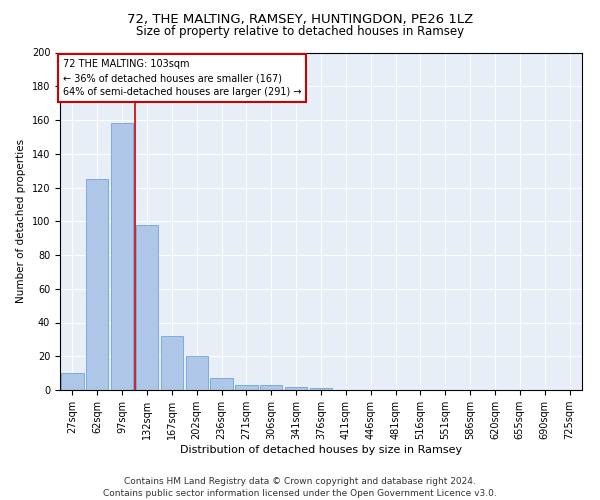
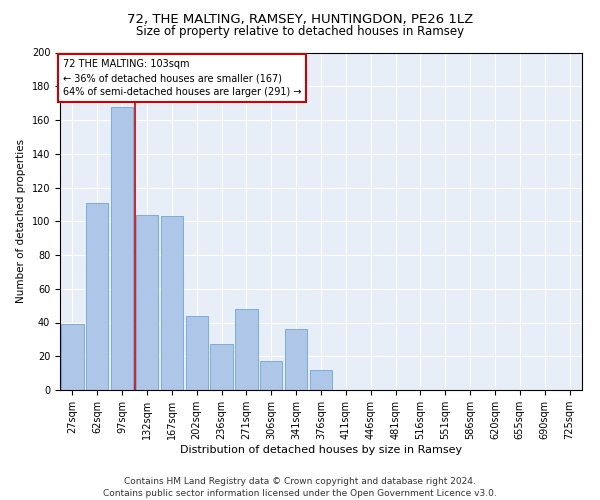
27sqm: 10 -> 39
62sqm: 125 -> 111
97sqm: 158 -> 168
132sqm: 98 -> 104
167sqm: 32 -> 103
202sqm: 20 -> 44
236sqm: 7 -> 27
271sqm: 3 -> 48
306sqm: 3 -> 17
341sqm: 2 -> 36
376sqm: 1 -> 12
